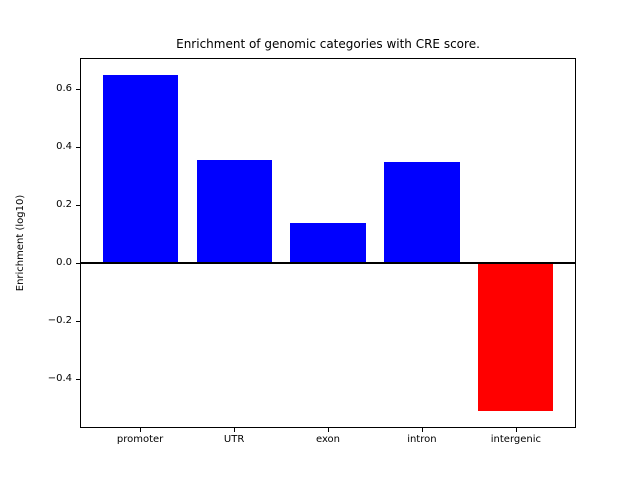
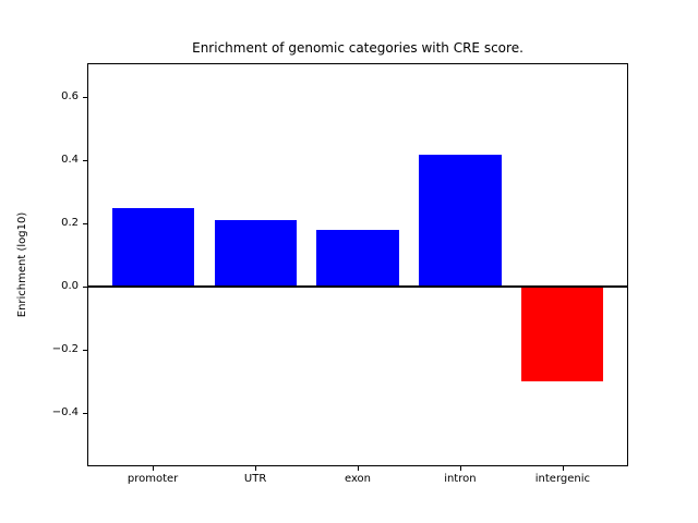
promoter: 0.65 -> 0.25
UTR: 0.35 -> 0.21
exon: 0.14 -> 0.18
intron: 0.35 -> 0.42
intergenic: -0.51 -> -0.30
